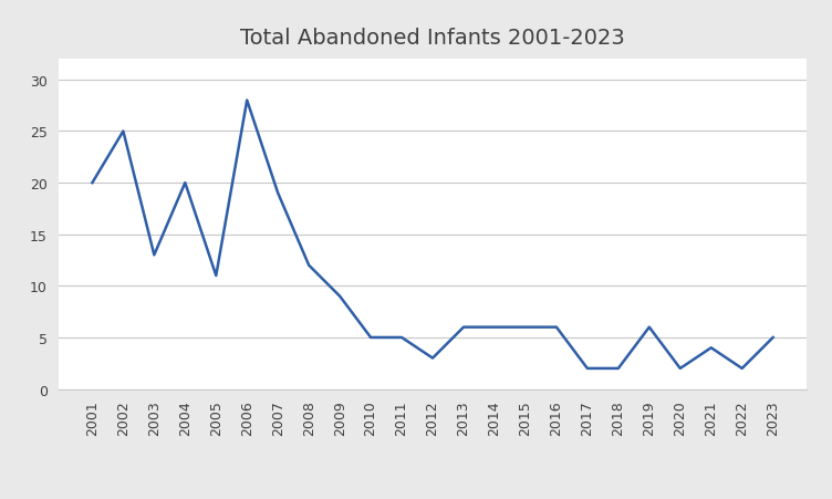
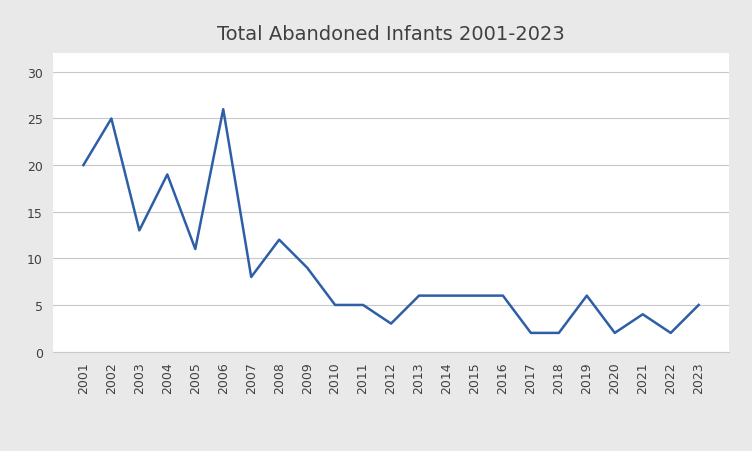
2004: 20 -> 19
2006: 28 -> 26
2007: 19 -> 8
